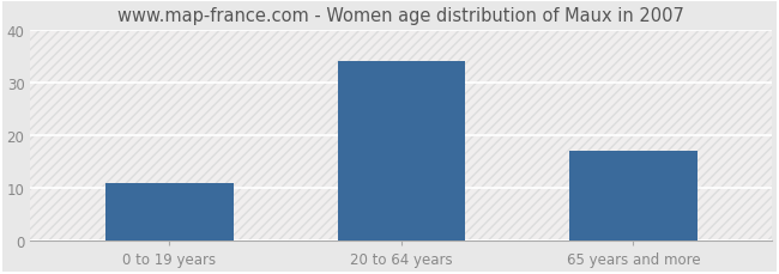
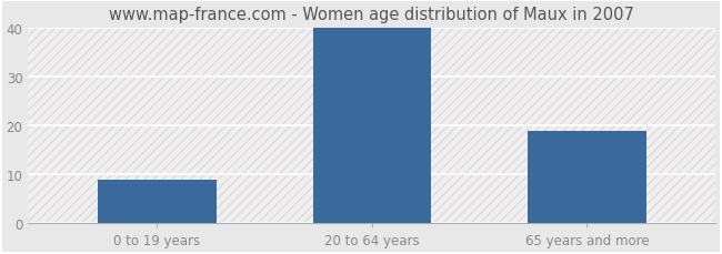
0 to 19 years: 11 -> 9
20 to 64 years: 34 -> 40
65 years and more: 17 -> 19
